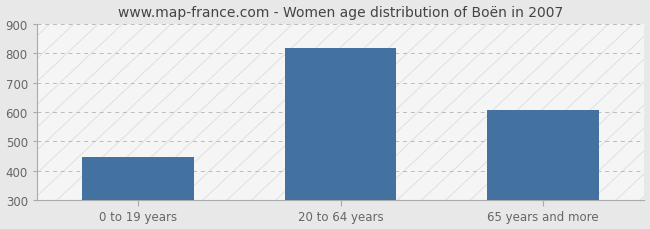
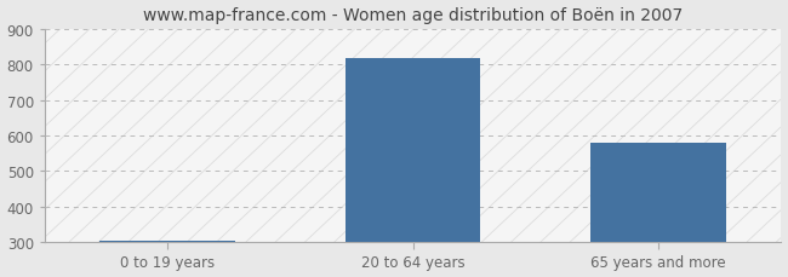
0 to 19 years: 445 -> 305
65 years and more: 605 -> 580
